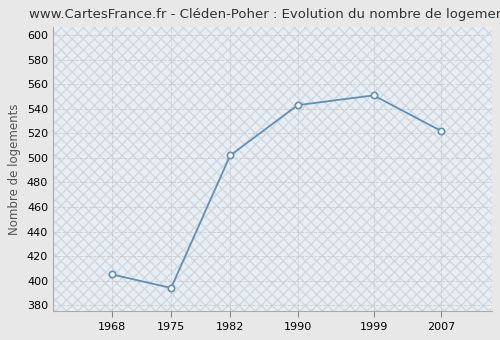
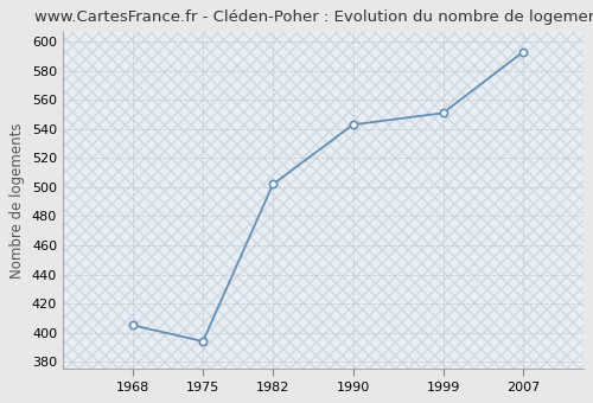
2007: 522 -> 593
